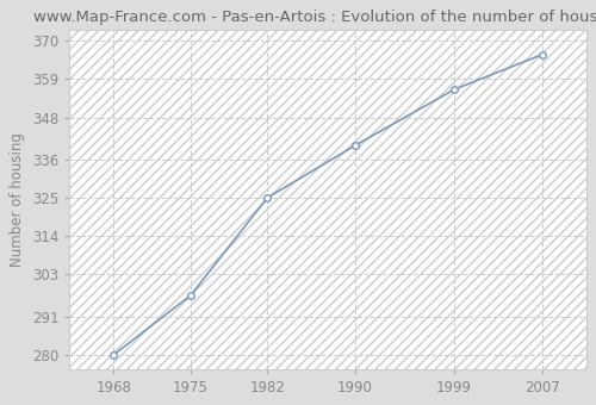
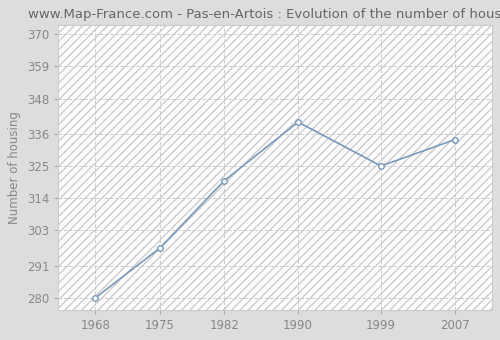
1982: 325 -> 320
1999: 356 -> 325
2007: 366 -> 334
